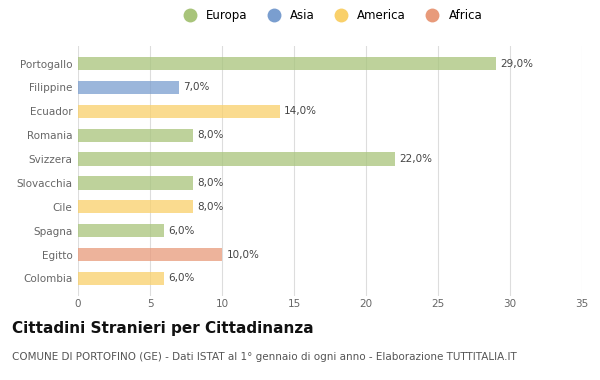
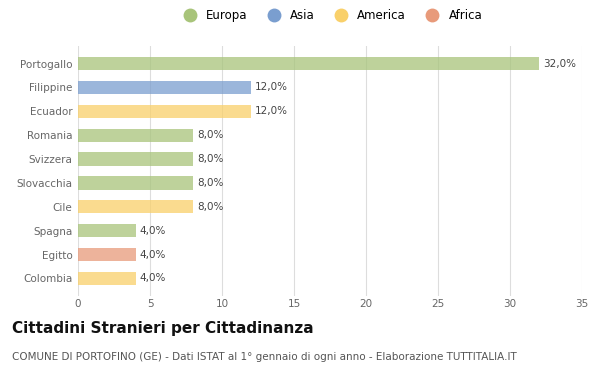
Portogallo: 29,0% -> 32,0%
Filippine: 7,0% -> 12,0%
Ecuador: 14,0% -> 12,0%
Svizzera: 22,0% -> 8,0%
Spagna: 6,0% -> 4,0%
Egitto: 10,0% -> 4,0%
Colombia: 6,0% -> 4,0%
